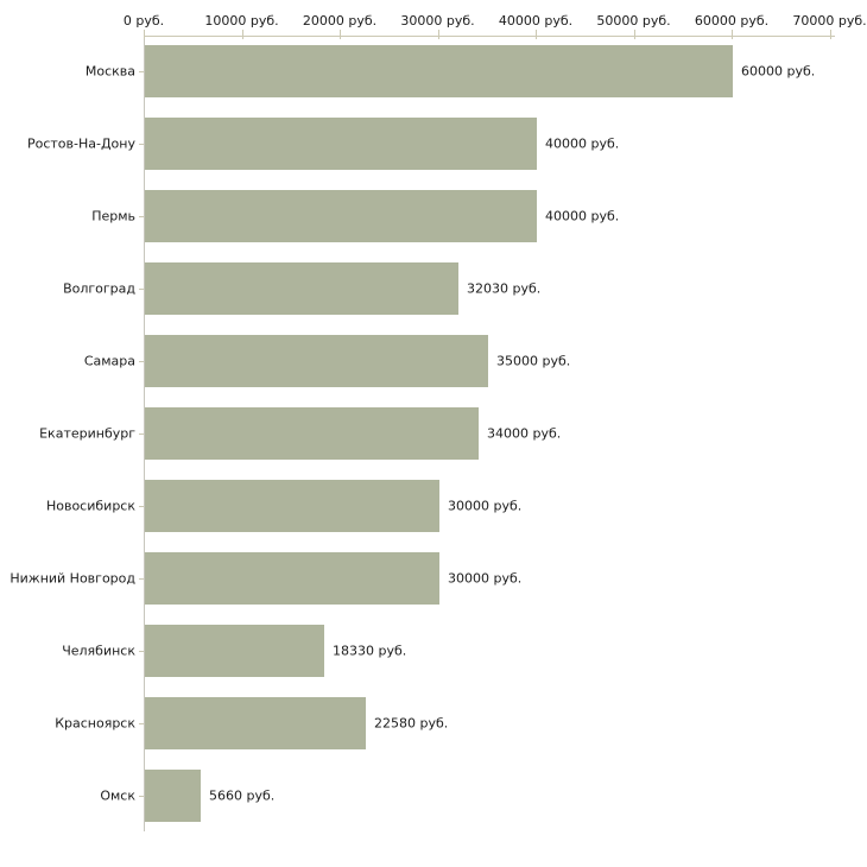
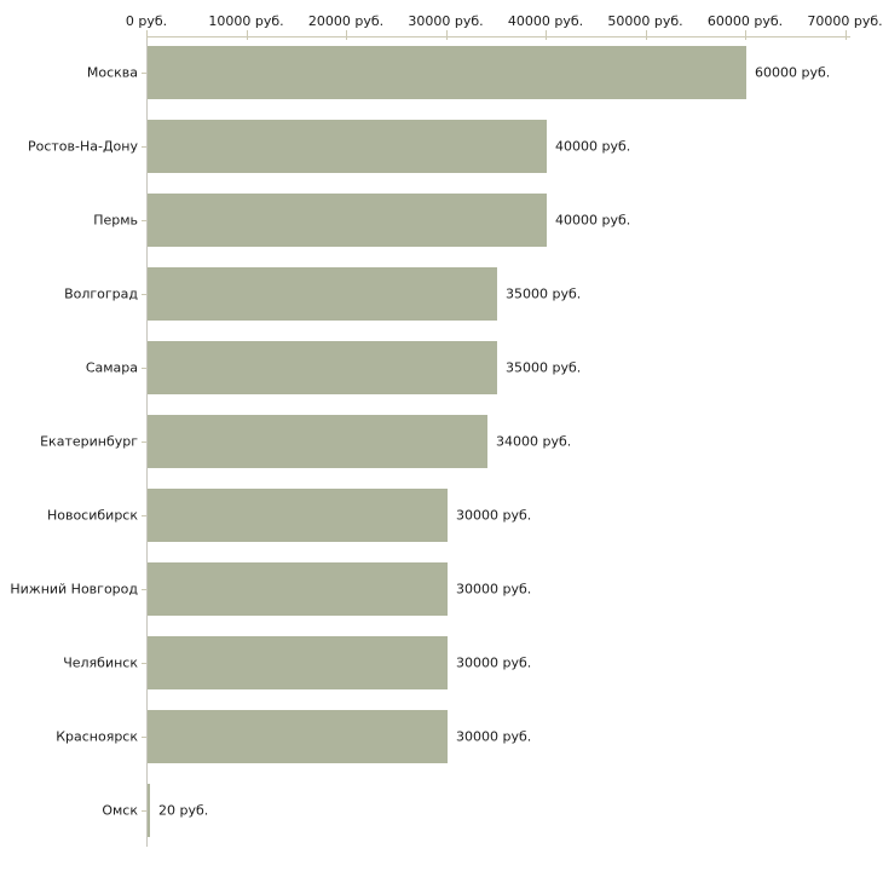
Волгоград: 32030 -> 35000
Челябинск: 18330 -> 30000
Красноярск: 22580 -> 30000
Омск: 5660 -> 20
